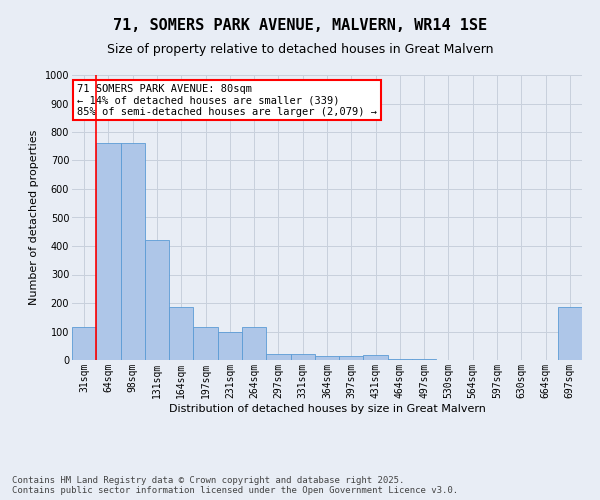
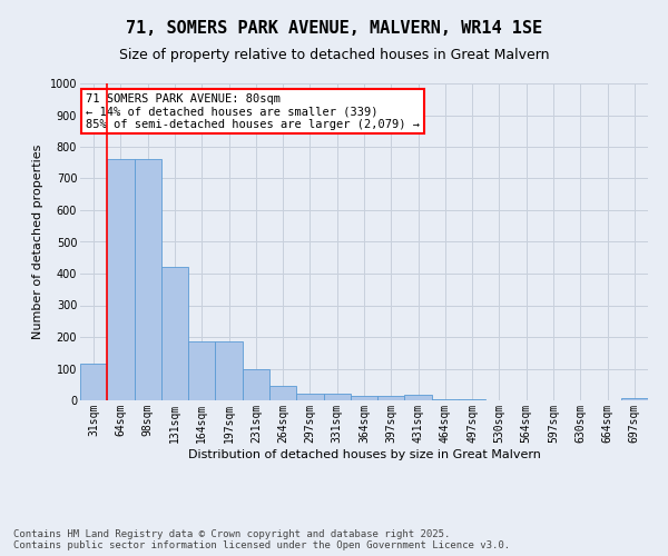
197sqm: 115 -> 185
264sqm: 115 -> 45
697sqm: 185 -> 7
